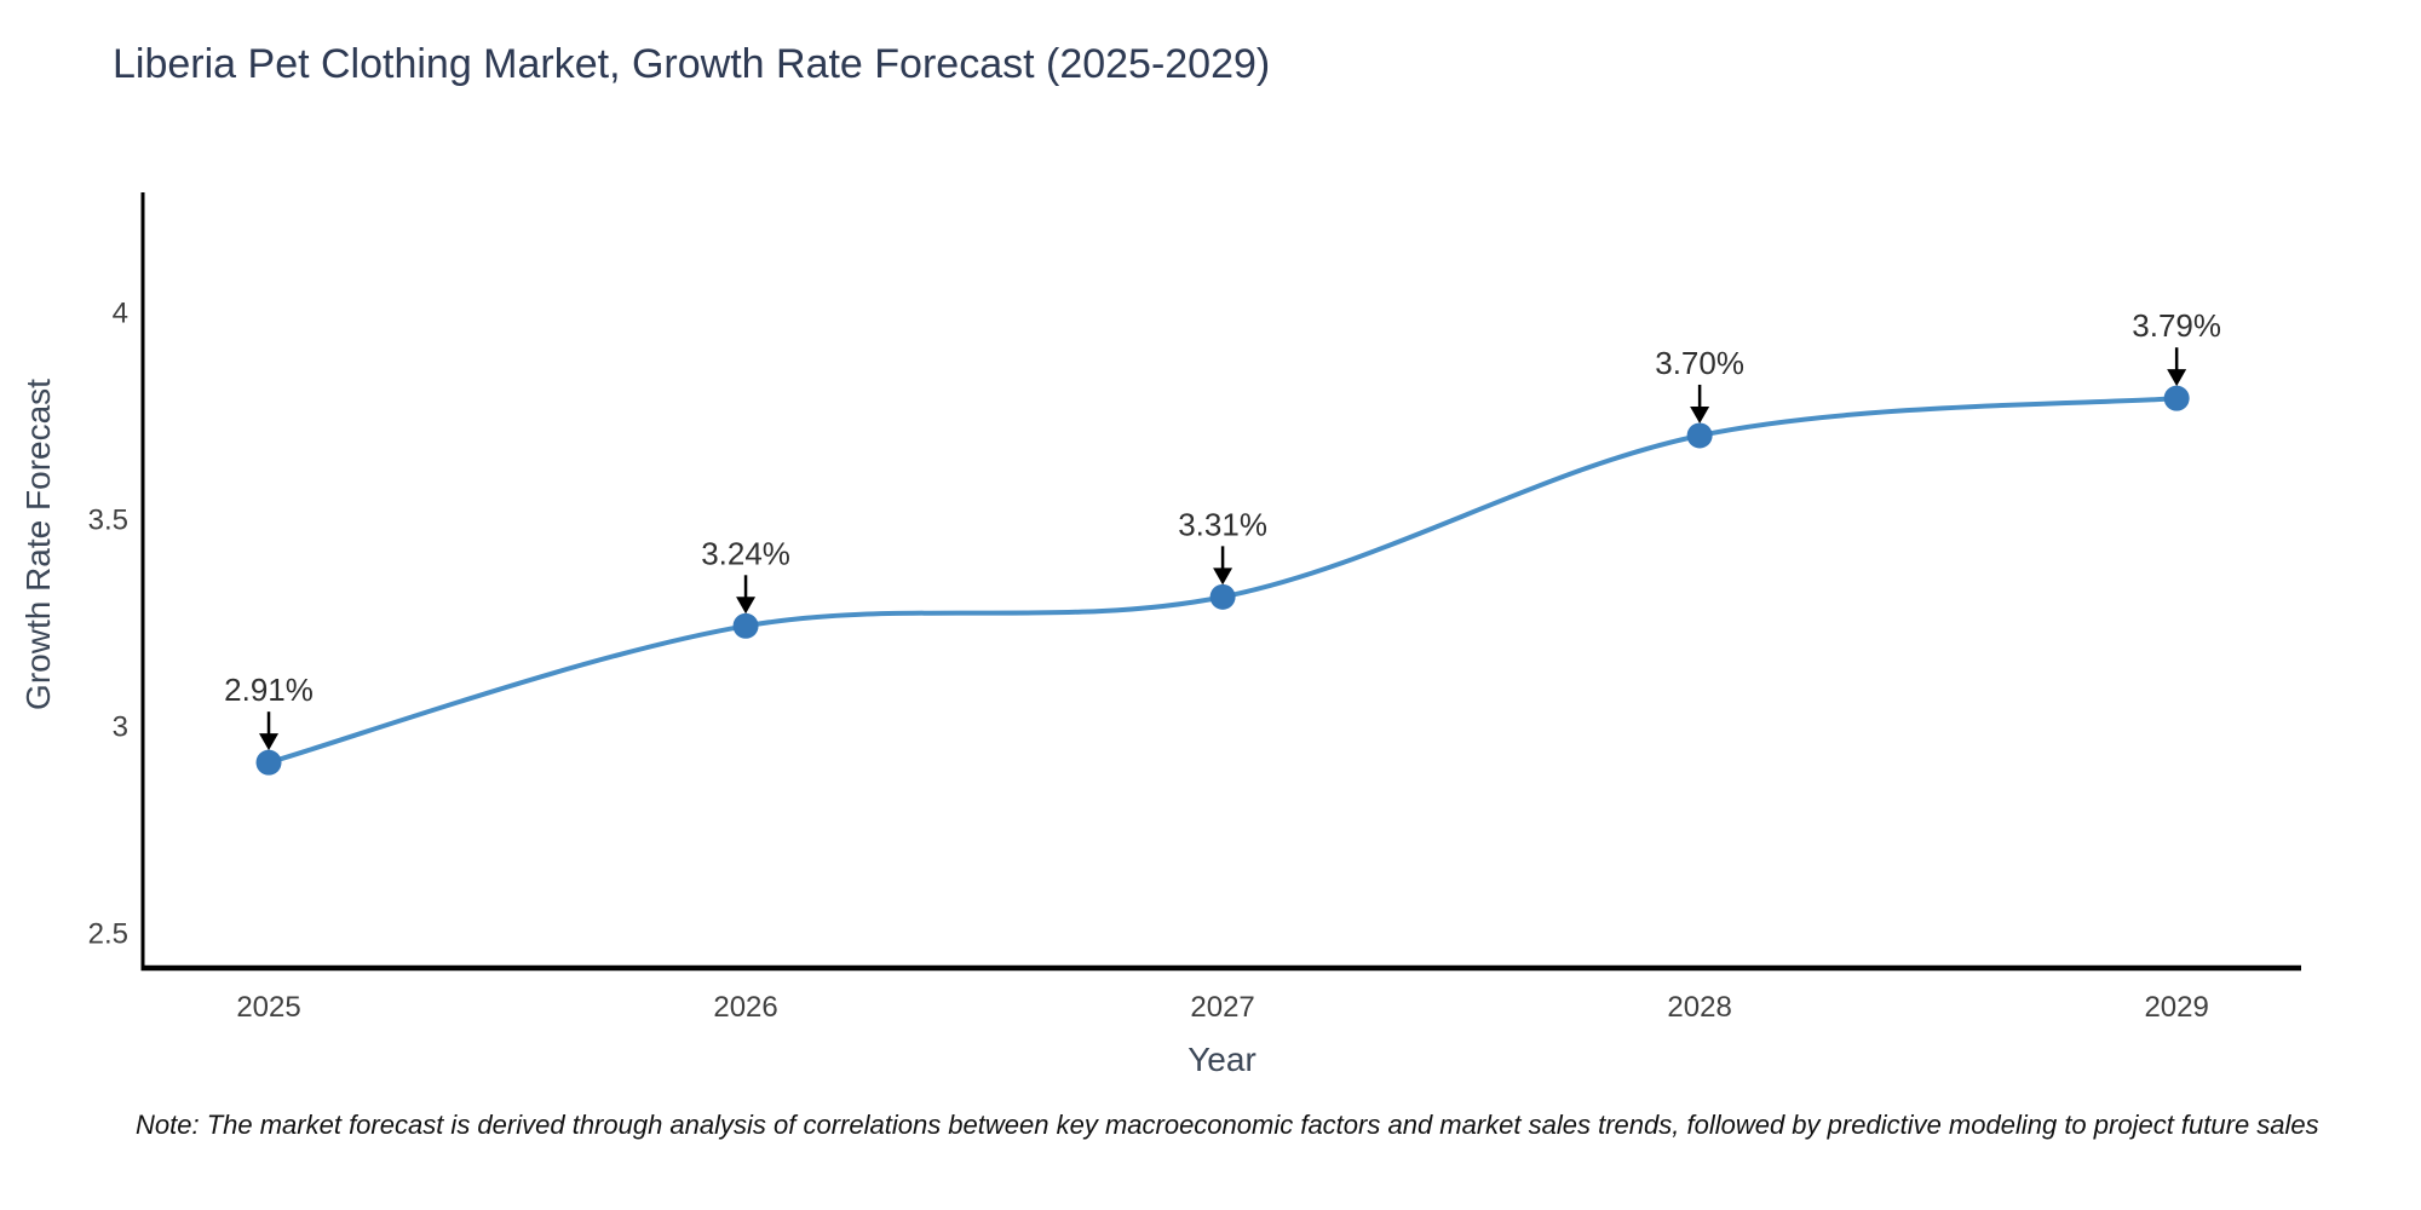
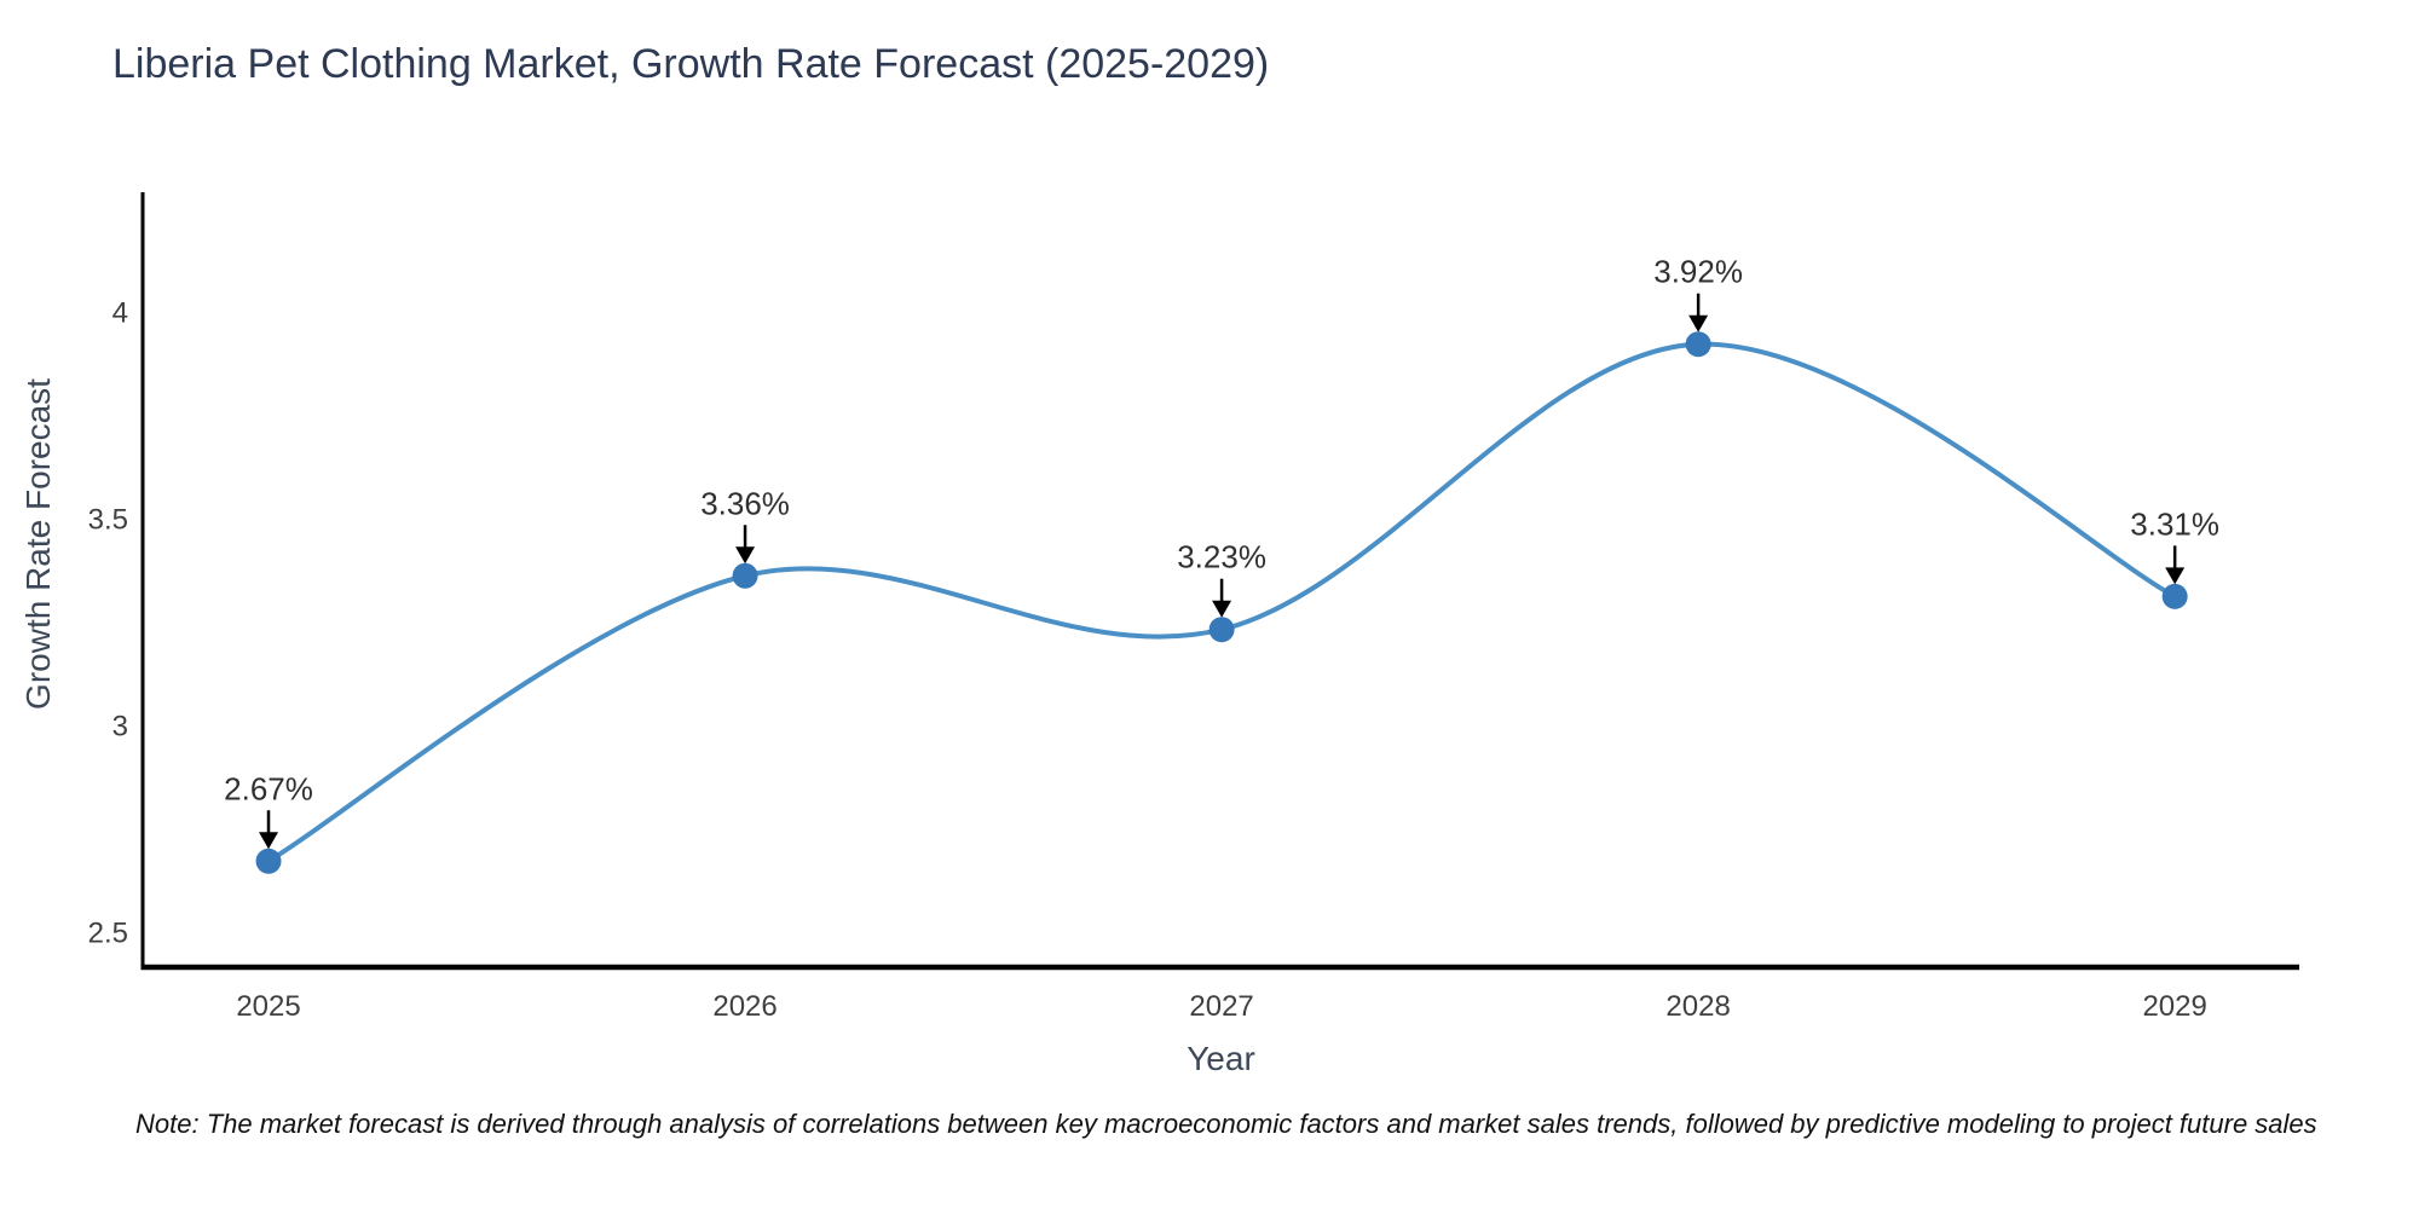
2025: 2.91% -> 2.67%
2026: 3.24% -> 3.36%
2027: 3.31% -> 3.23%
2028: 3.70% -> 3.92%
2029: 3.79% -> 3.31%
